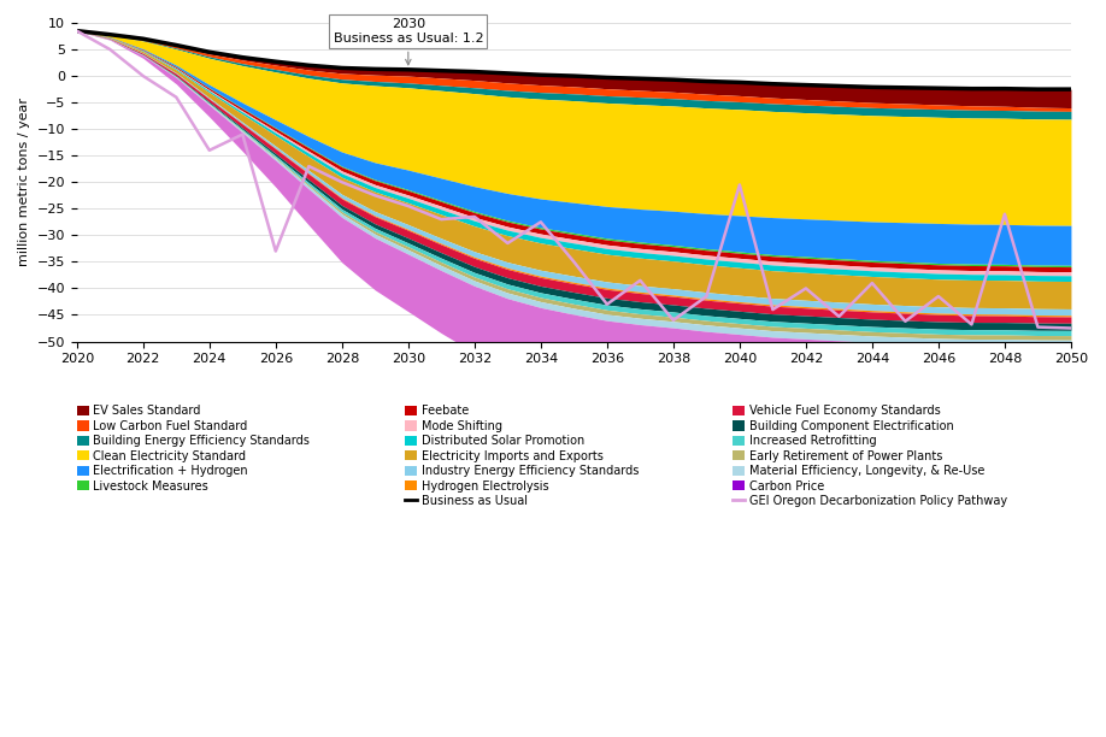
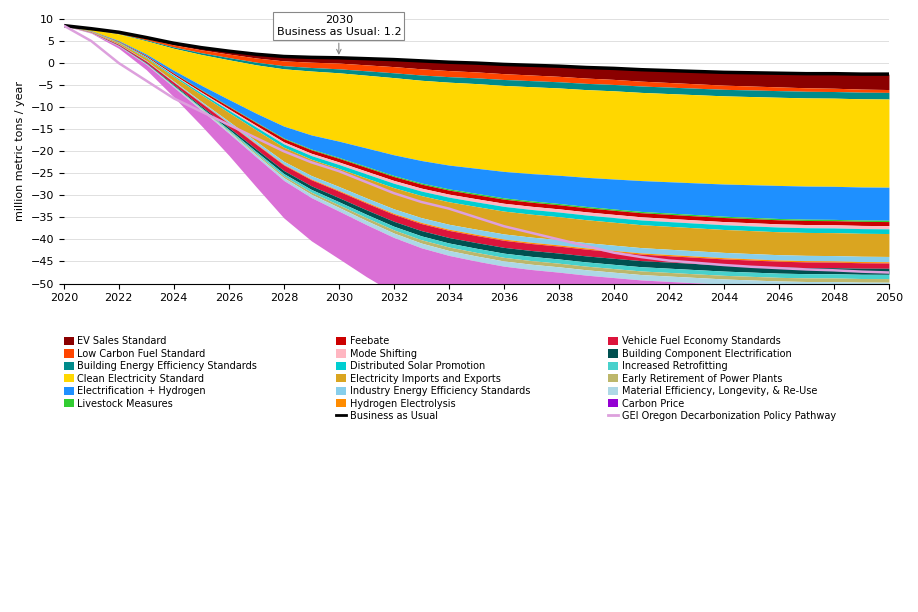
GEI Oregon Decarbonization Policy Pathway/2024: -14.0 -> -8.0
GEI Oregon Decarbonization Policy Pathway/2026: -33.0 -> -14.0
GEI Oregon Decarbonization Policy Pathway/2032: -26.5 -> -29.5
GEI Oregon Decarbonization Policy Pathway/2034: -27.5 -> -33.0
GEI Oregon Decarbonization Policy Pathway/2036: -43.0 -> -37.0
GEI Oregon Decarbonization Policy Pathway/2038: -46.0 -> -40.0
GEI Oregon Decarbonization Policy Pathway/2040: -20.5 -> -43.0
GEI Oregon Decarbonization Policy Pathway/2042: -40.0 -> -44.8
GEI Oregon Decarbonization Policy Pathway/2044: -39.0 -> -45.8
GEI Oregon Decarbonization Policy Pathway/2046: -41.5 -> -46.5
GEI Oregon Decarbonization Policy Pathway/2048: -26.0 -> -47.0
